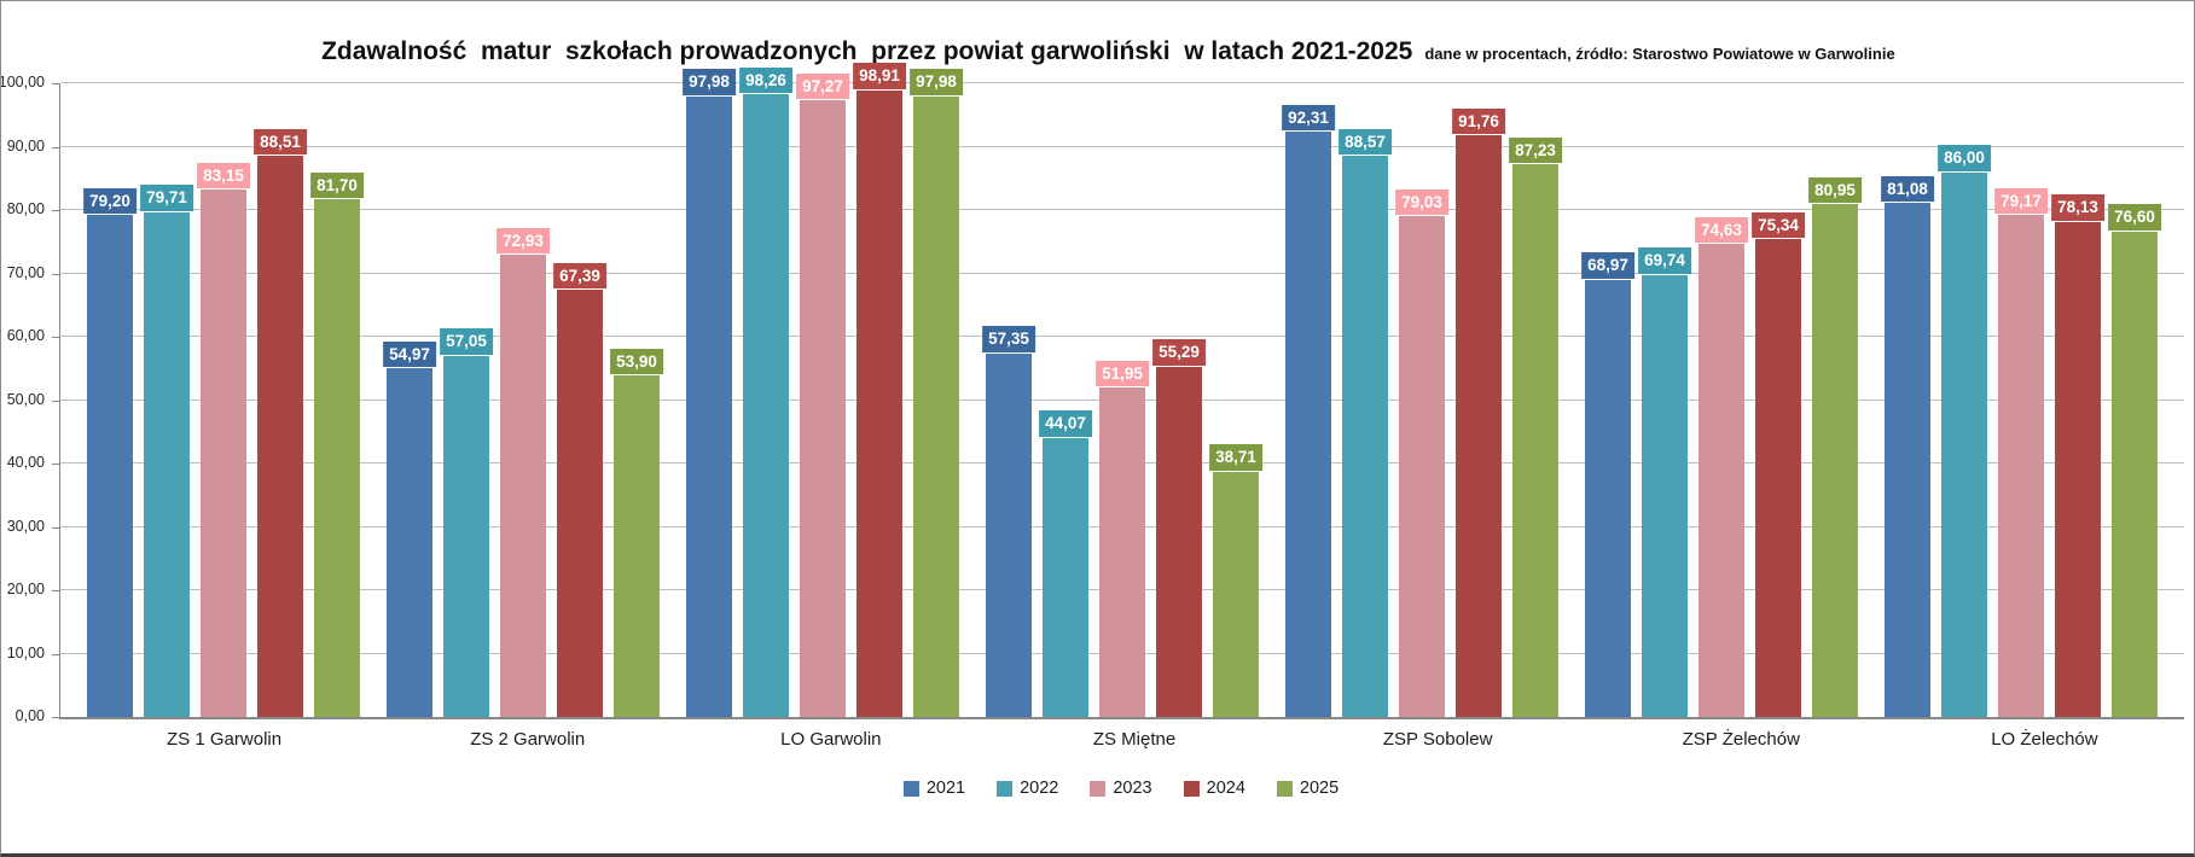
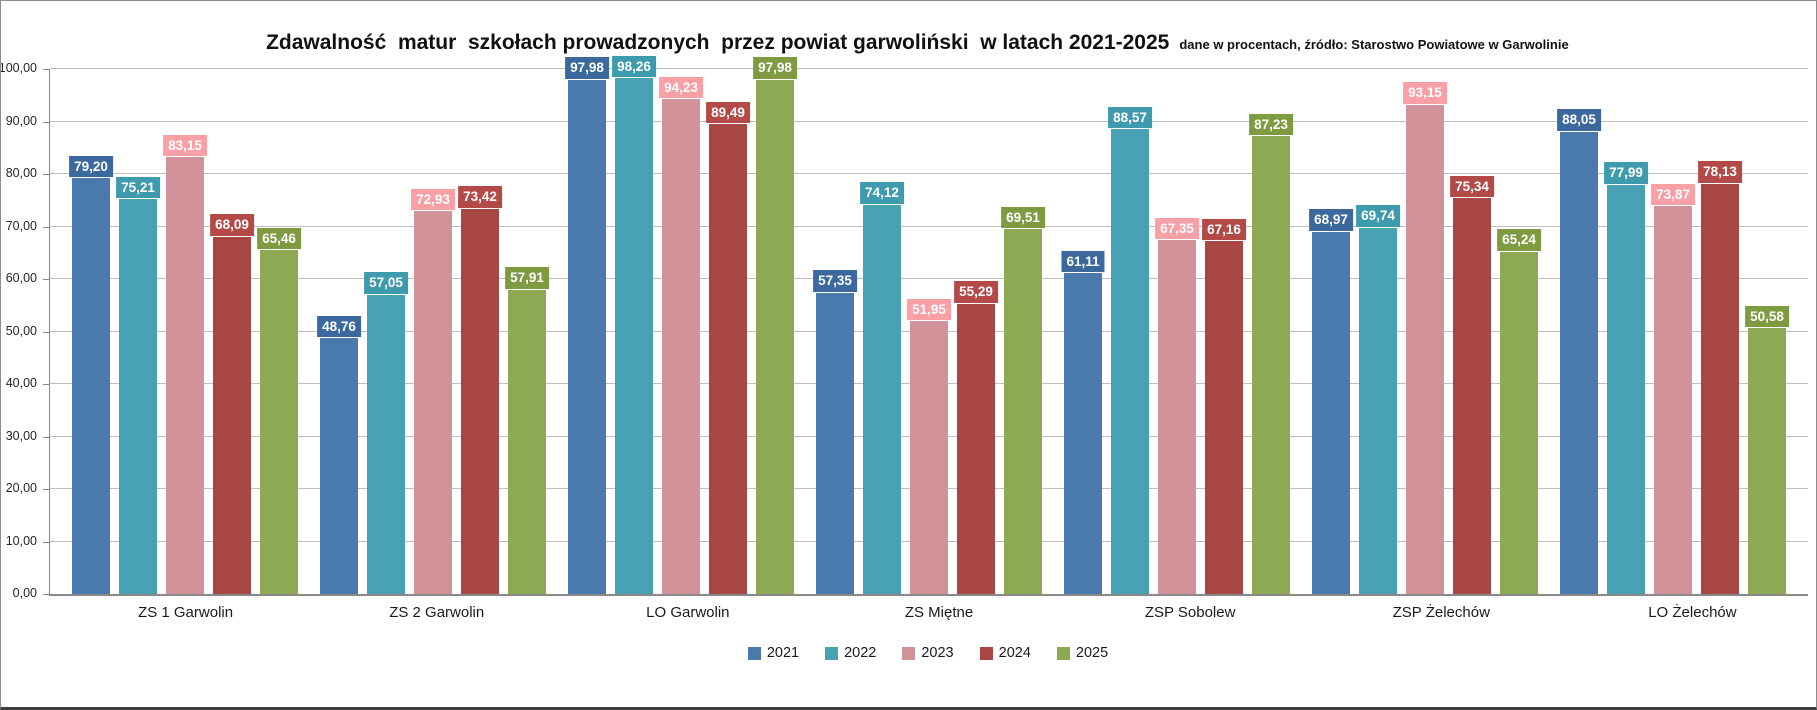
2022/ZS 1 Garwolin: 79,71 -> 75,21
2024/ZS 1 Garwolin: 88,51 -> 68,09
2025/ZS 1 Garwolin: 81,70 -> 65,46
2021/ZS 2 Garwolin: 54,97 -> 48,76
2024/ZS 2 Garwolin: 67,39 -> 73,42
2025/ZS 2 Garwolin: 53,90 -> 57,91
2023/LO Garwolin: 97,27 -> 94,23
2024/LO Garwolin: 98,91 -> 89,49
2022/ZS Miętne: 44,07 -> 74,12
2025/ZS Miętne: 38,71 -> 69,51
2021/ZSP Sobolew: 92,31 -> 61,11
2023/ZSP Sobolew: 79,03 -> 67,35
2024/ZSP Sobolew: 91,76 -> 67,16
2023/ZSP Żelechów: 74,63 -> 93,15
2025/ZSP Żelechów: 80,95 -> 65,24
2021/LO Żelechów: 81,08 -> 88,05
2022/LO Żelechów: 86,00 -> 77,99
2023/LO Żelechów: 79,17 -> 73,87
2025/LO Żelechów: 76,60 -> 50,58
